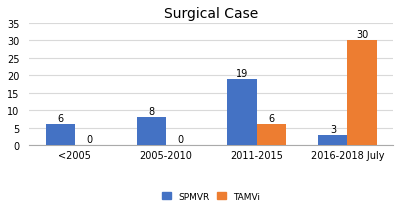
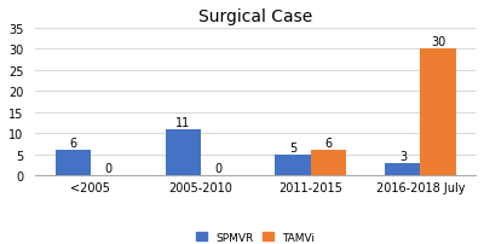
SPMVR/2005-2010: 8 -> 11
SPMVR/2011-2015: 19 -> 5
